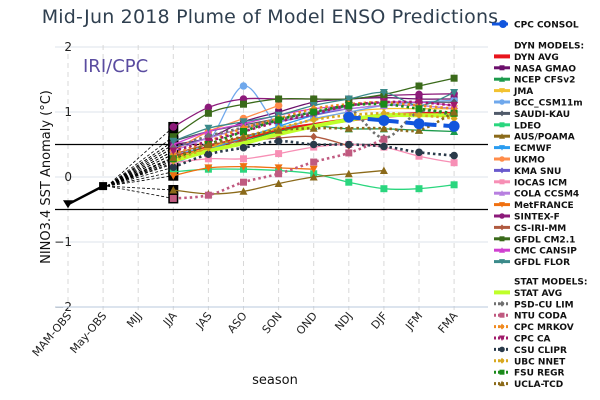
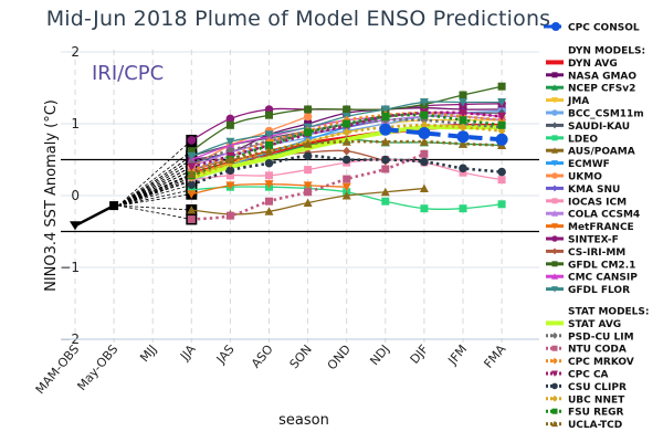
BCC_CSM11m/ASO: 1.4 -> 0.7
PSD-CU LIM/DJF: 0.6 -> 1.1
GFDL FLOR/JFM: 1.1 -> 1.3
UCLA-TCD/FMA: 1.0 -> 0.7
